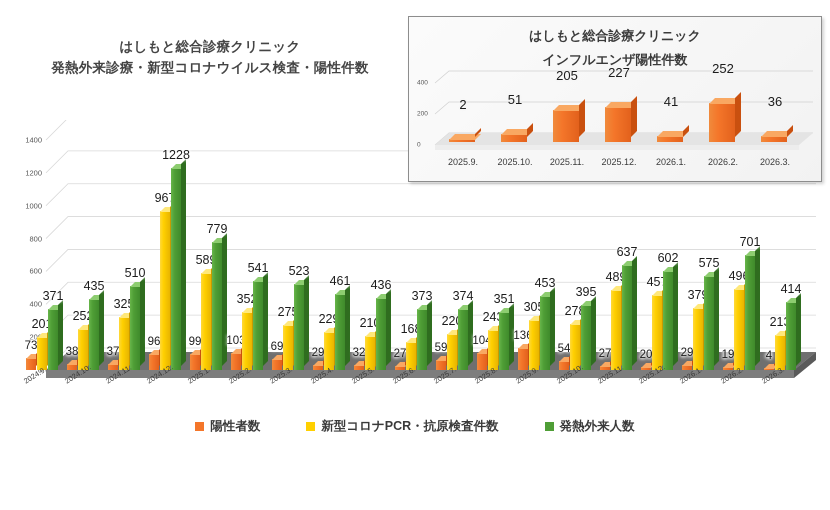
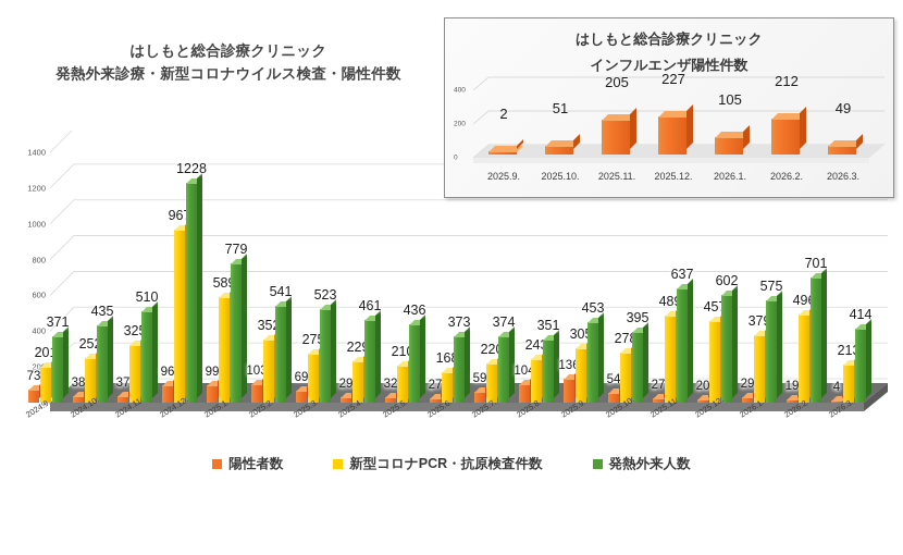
はしもと総合診療クリニック/2026.1.: 41 -> 105
はしもと総合診療クリニック/2026.2.: 252 -> 212
はしもと総合診療クリニック/2026.3.: 36 -> 49
